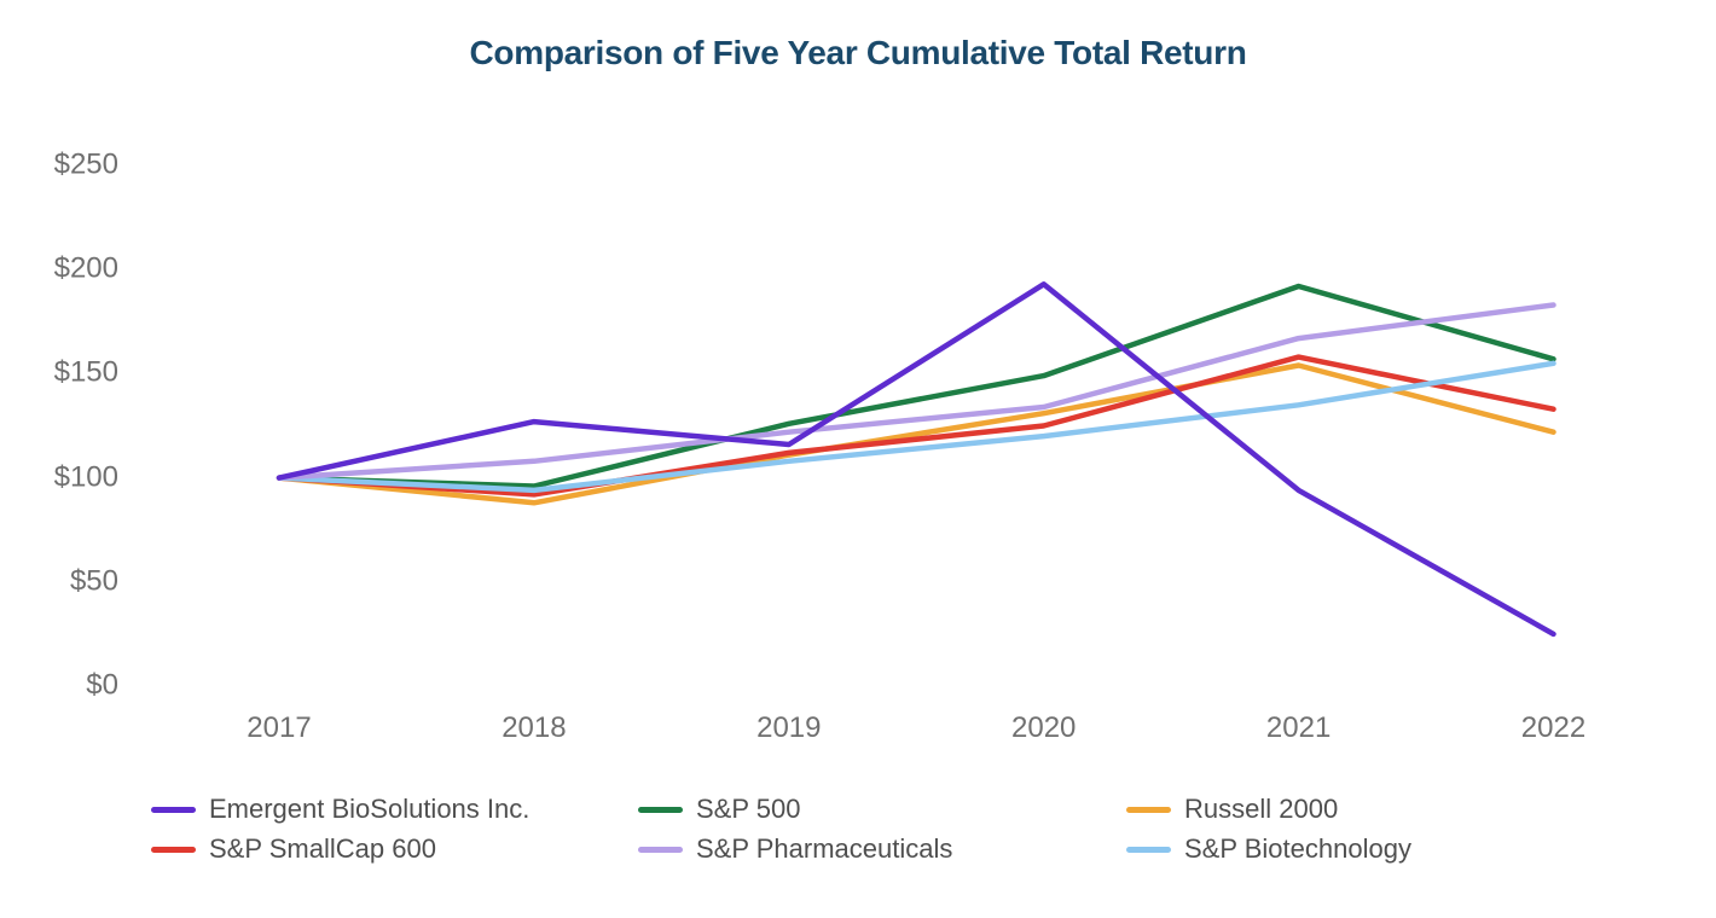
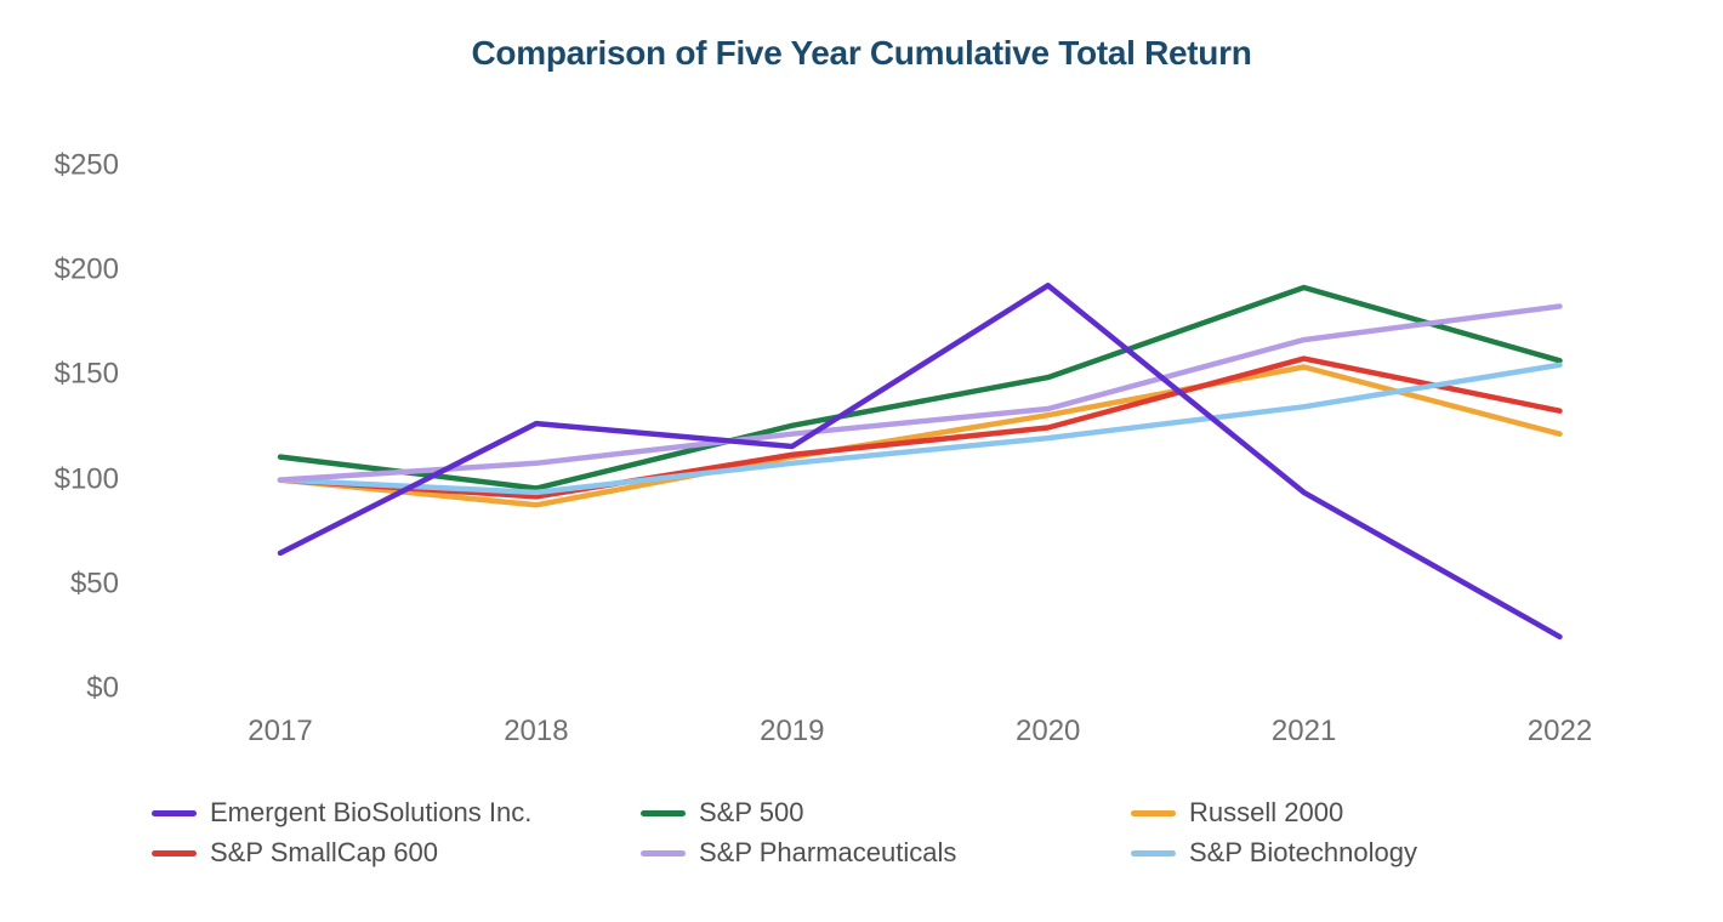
Emergent BioSolutions Inc./2017: $100 -> $65
S&P 500/2017: $100 -> $111
